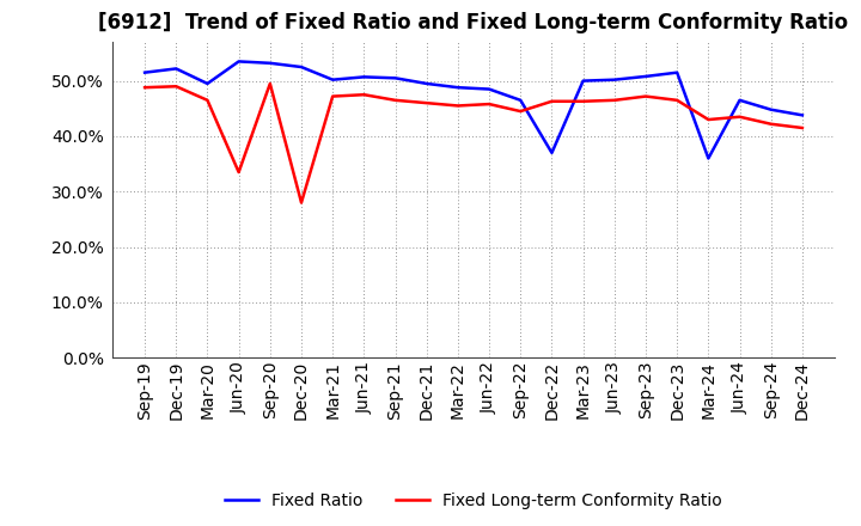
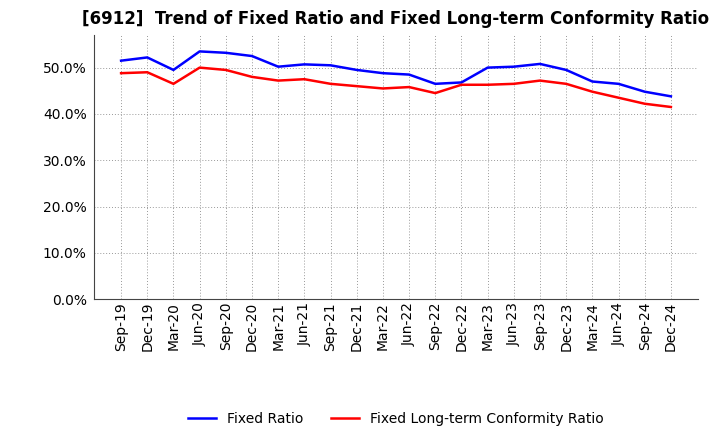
Fixed Long-term Conformity Ratio/Jun-20: 33.5% -> 50.0%
Fixed Long-term Conformity Ratio/Dec-20: 28.0% -> 48.0%
Fixed Ratio/Dec-22: 37.0% -> 46.8%
Fixed Ratio/Dec-23: 51.5% -> 49.5%
Fixed Ratio/Mar-24: 36.0% -> 47.0%
Fixed Long-term Conformity Ratio/Mar-24: 43.0% -> 44.8%
